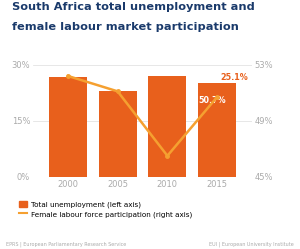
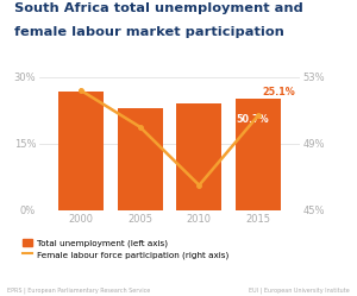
Female labour force participation (right axis)/2005: 51.1% -> 50.0%
Total unemployment (left axis)/2010: 27.0% -> 24.0%
